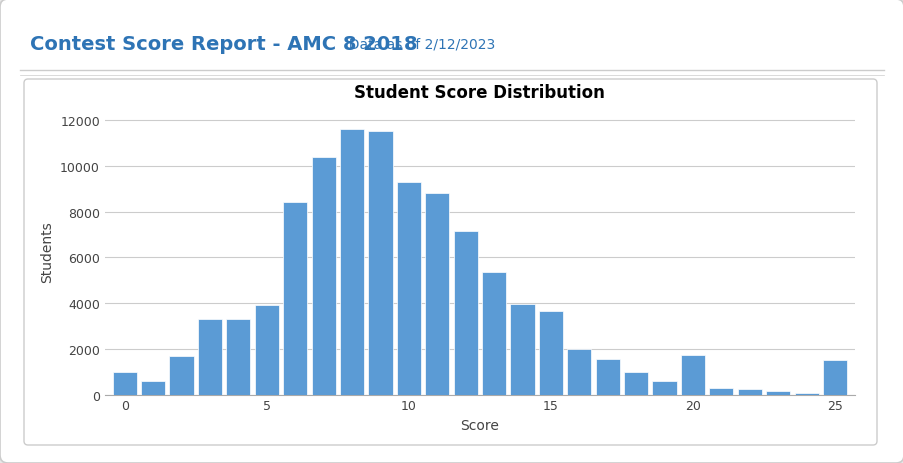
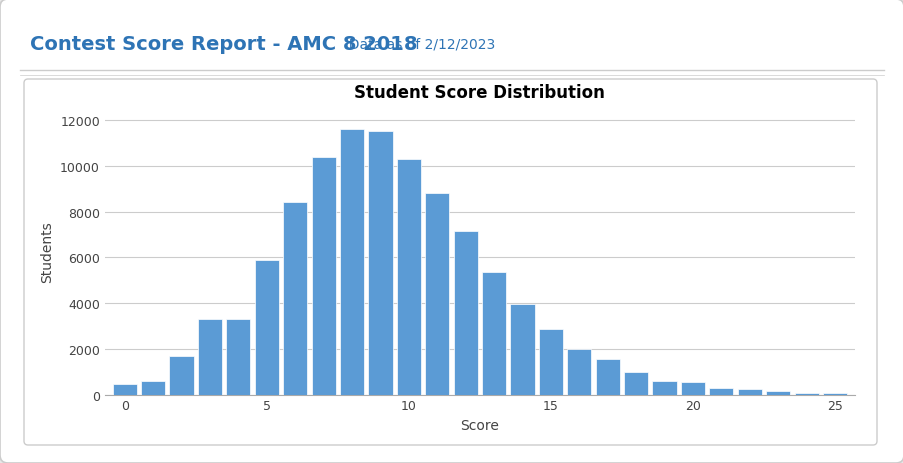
0: 1000 -> 450
5: 3900 -> 5900
10: 9300 -> 10300
15: 3650 -> 2850
20: 1750 -> 550
25: 1500 -> 50
